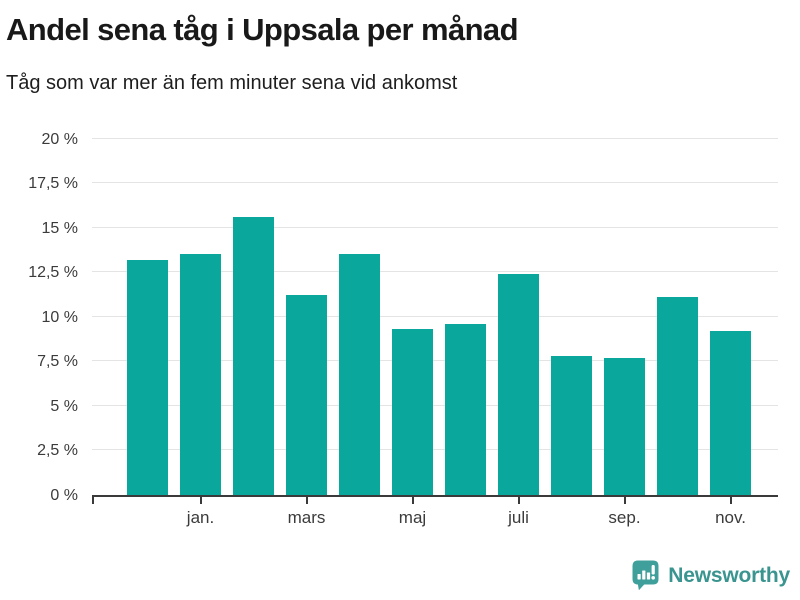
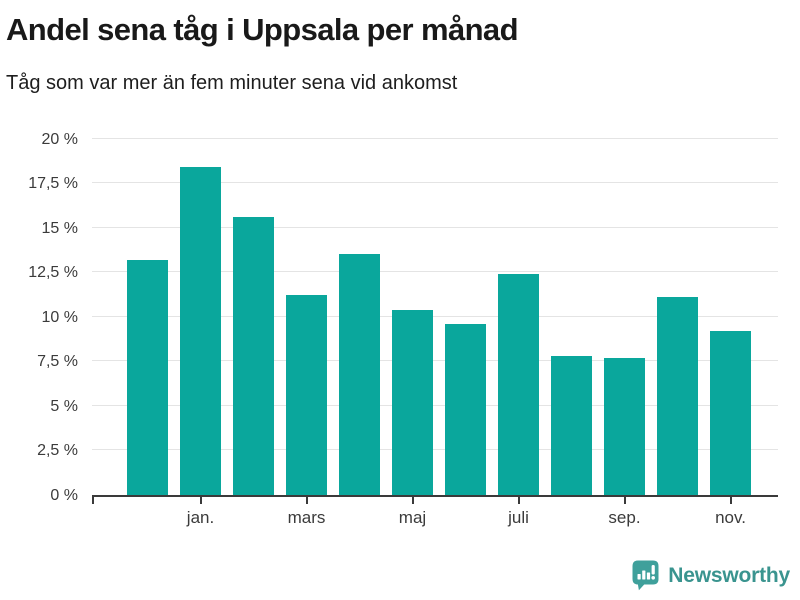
jan.: 13.5% -> 18.4%
maj: 9.3% -> 10.4%
